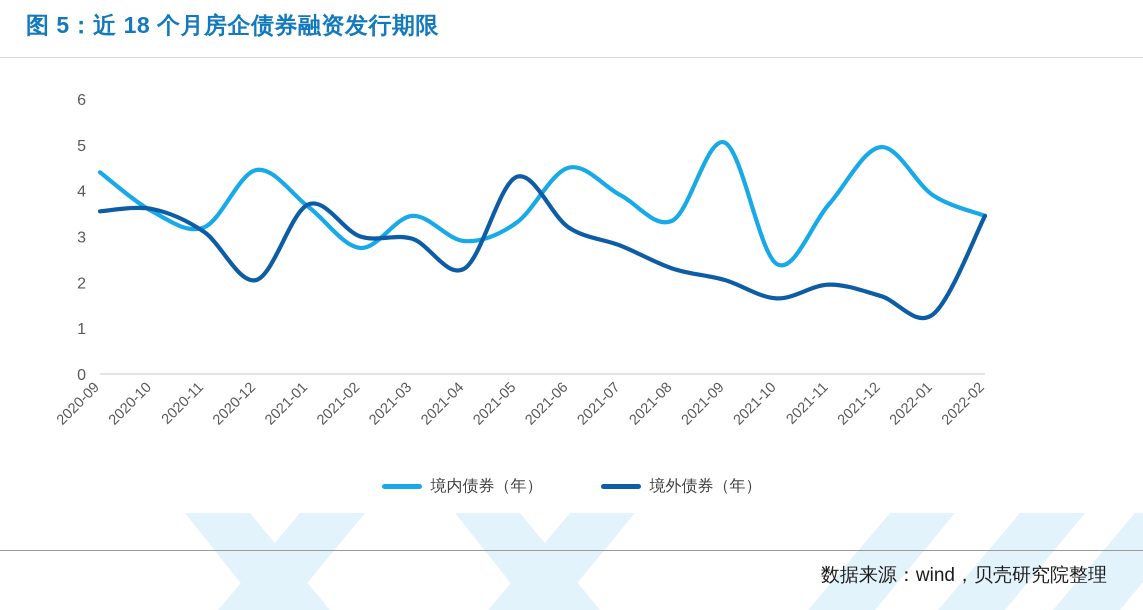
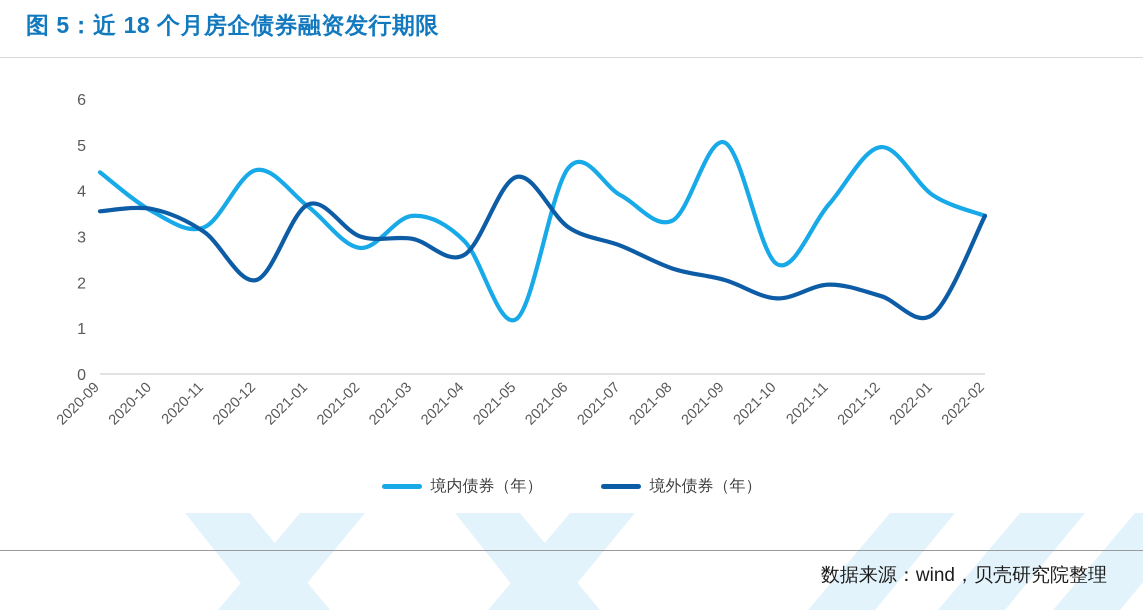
境外债券（年）/2021-04: 2.3 -> 2.6
境内债券（年）/2021-05: 3.3 -> 1.2
